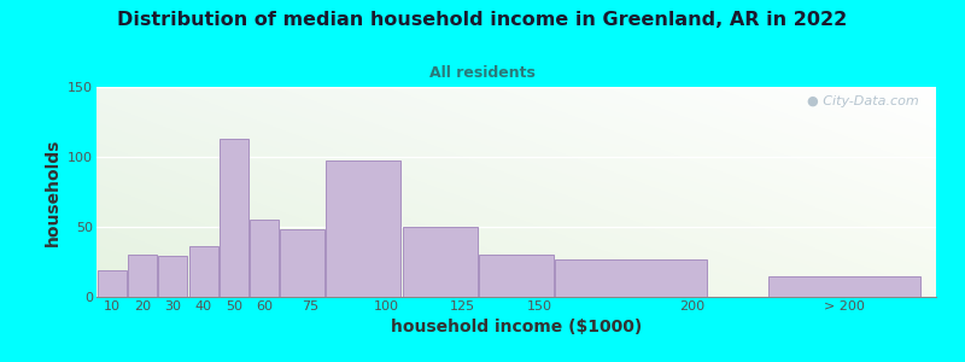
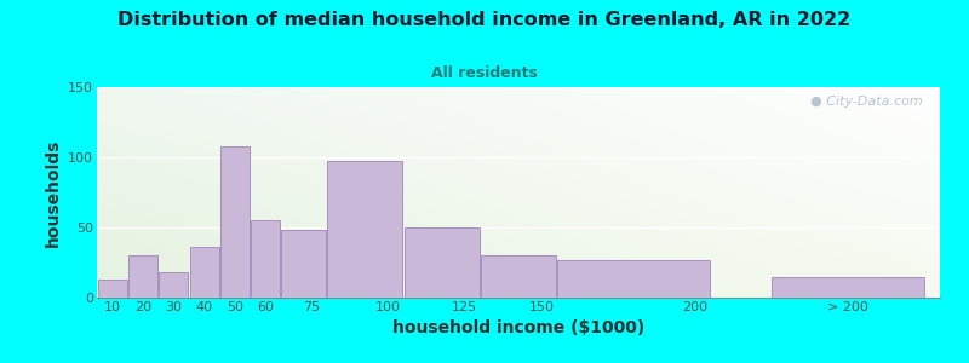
10: 19 -> 13
30: 29 -> 18
50: 113 -> 108
